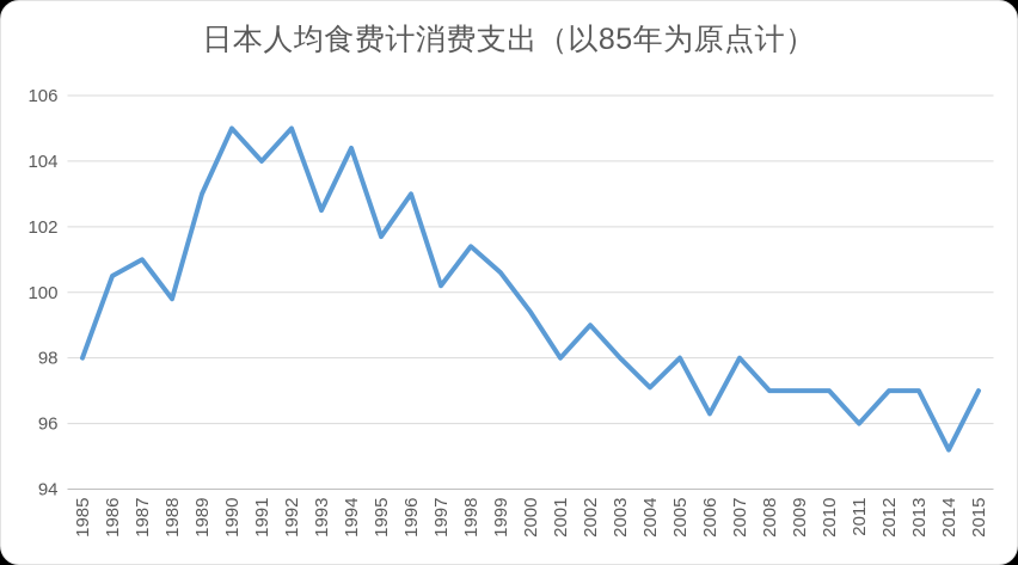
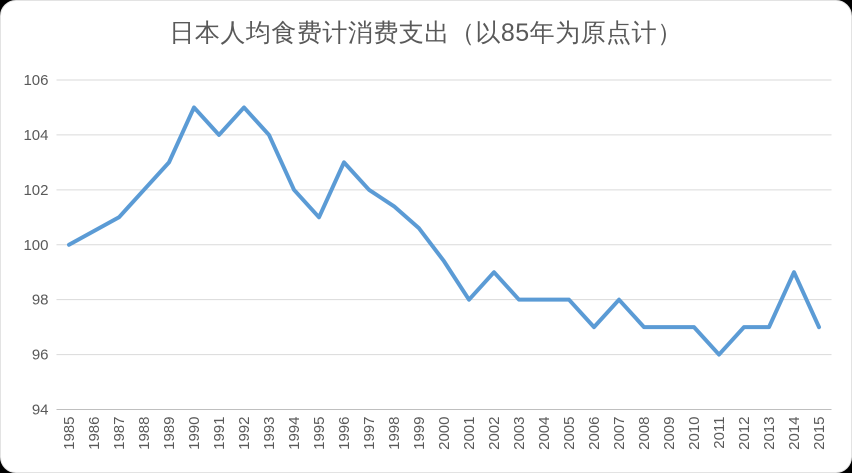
1985: 98.0 -> 100.0
1988: 99.8 -> 102.0
1993: 102.5 -> 104.0
1994: 104.4 -> 102.0
1995: 101.7 -> 101.0
1997: 100.2 -> 102.0
2004: 97.1 -> 98.0
2006: 96.3 -> 97.0
2014: 95.2 -> 99.0
